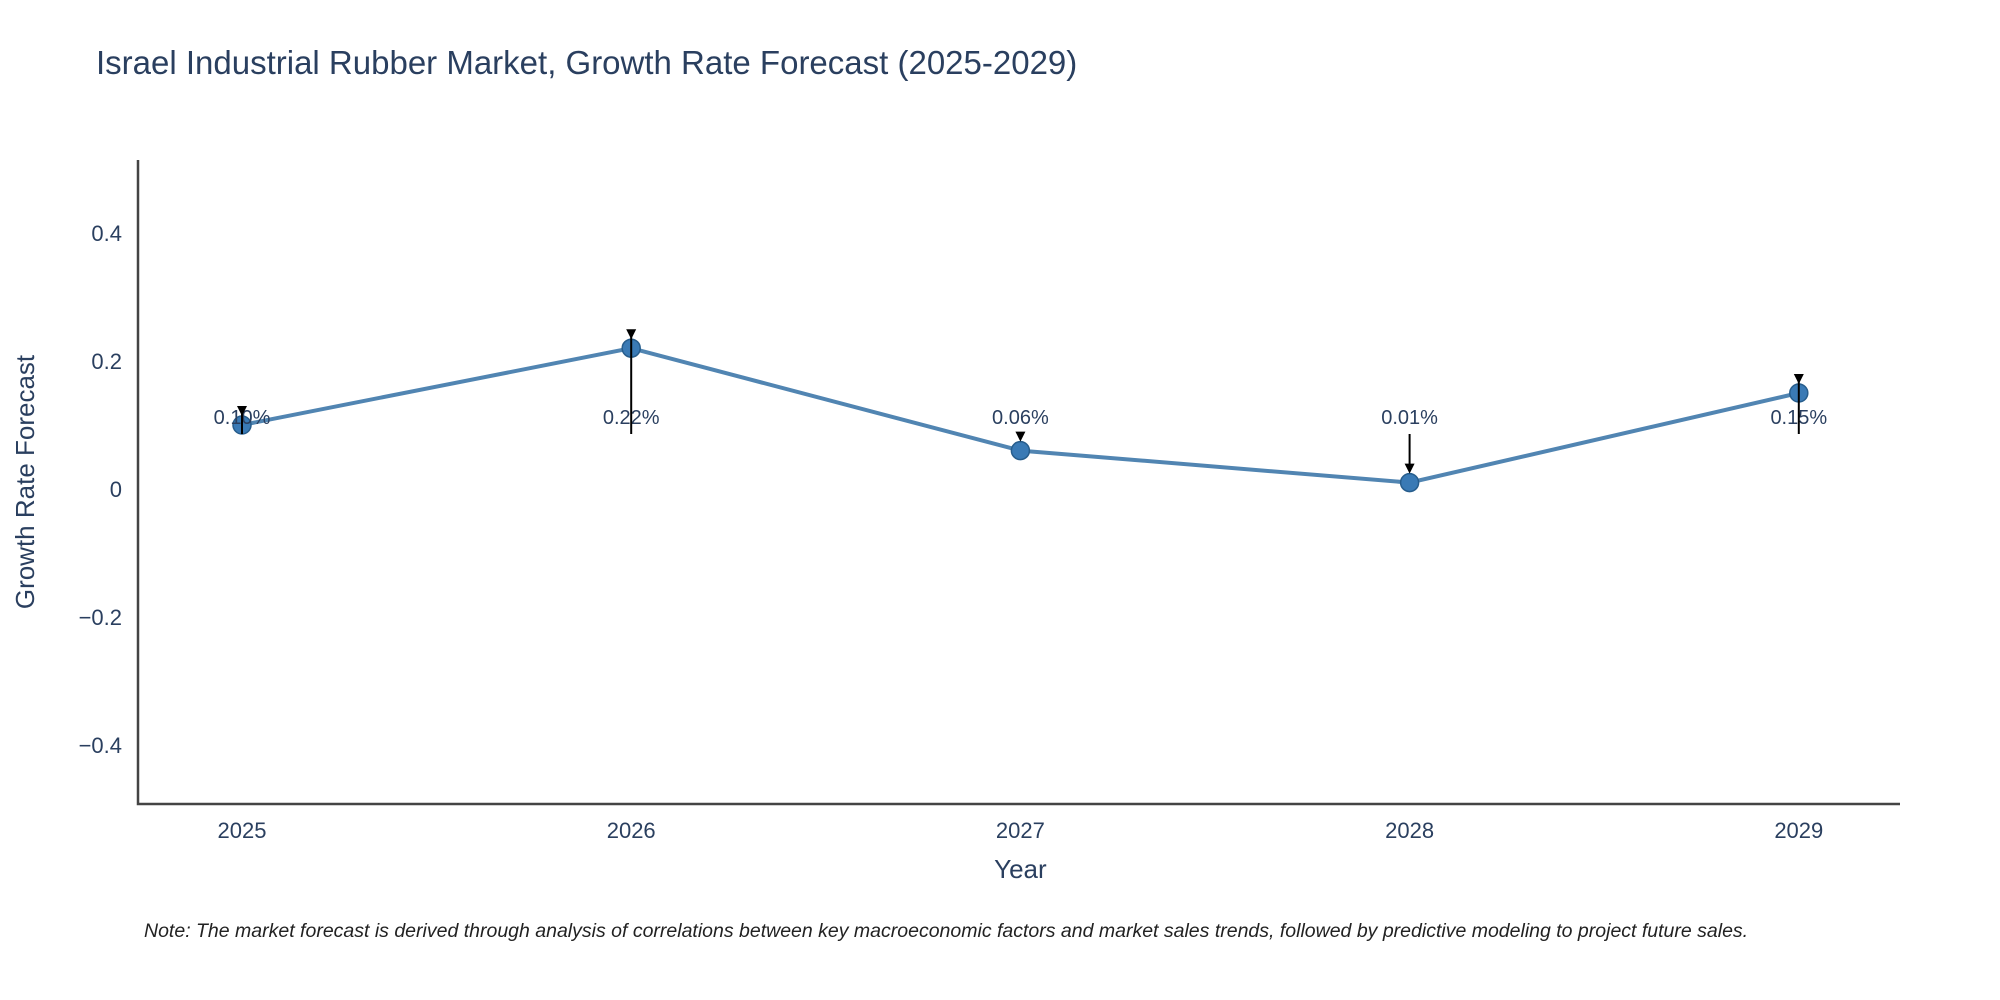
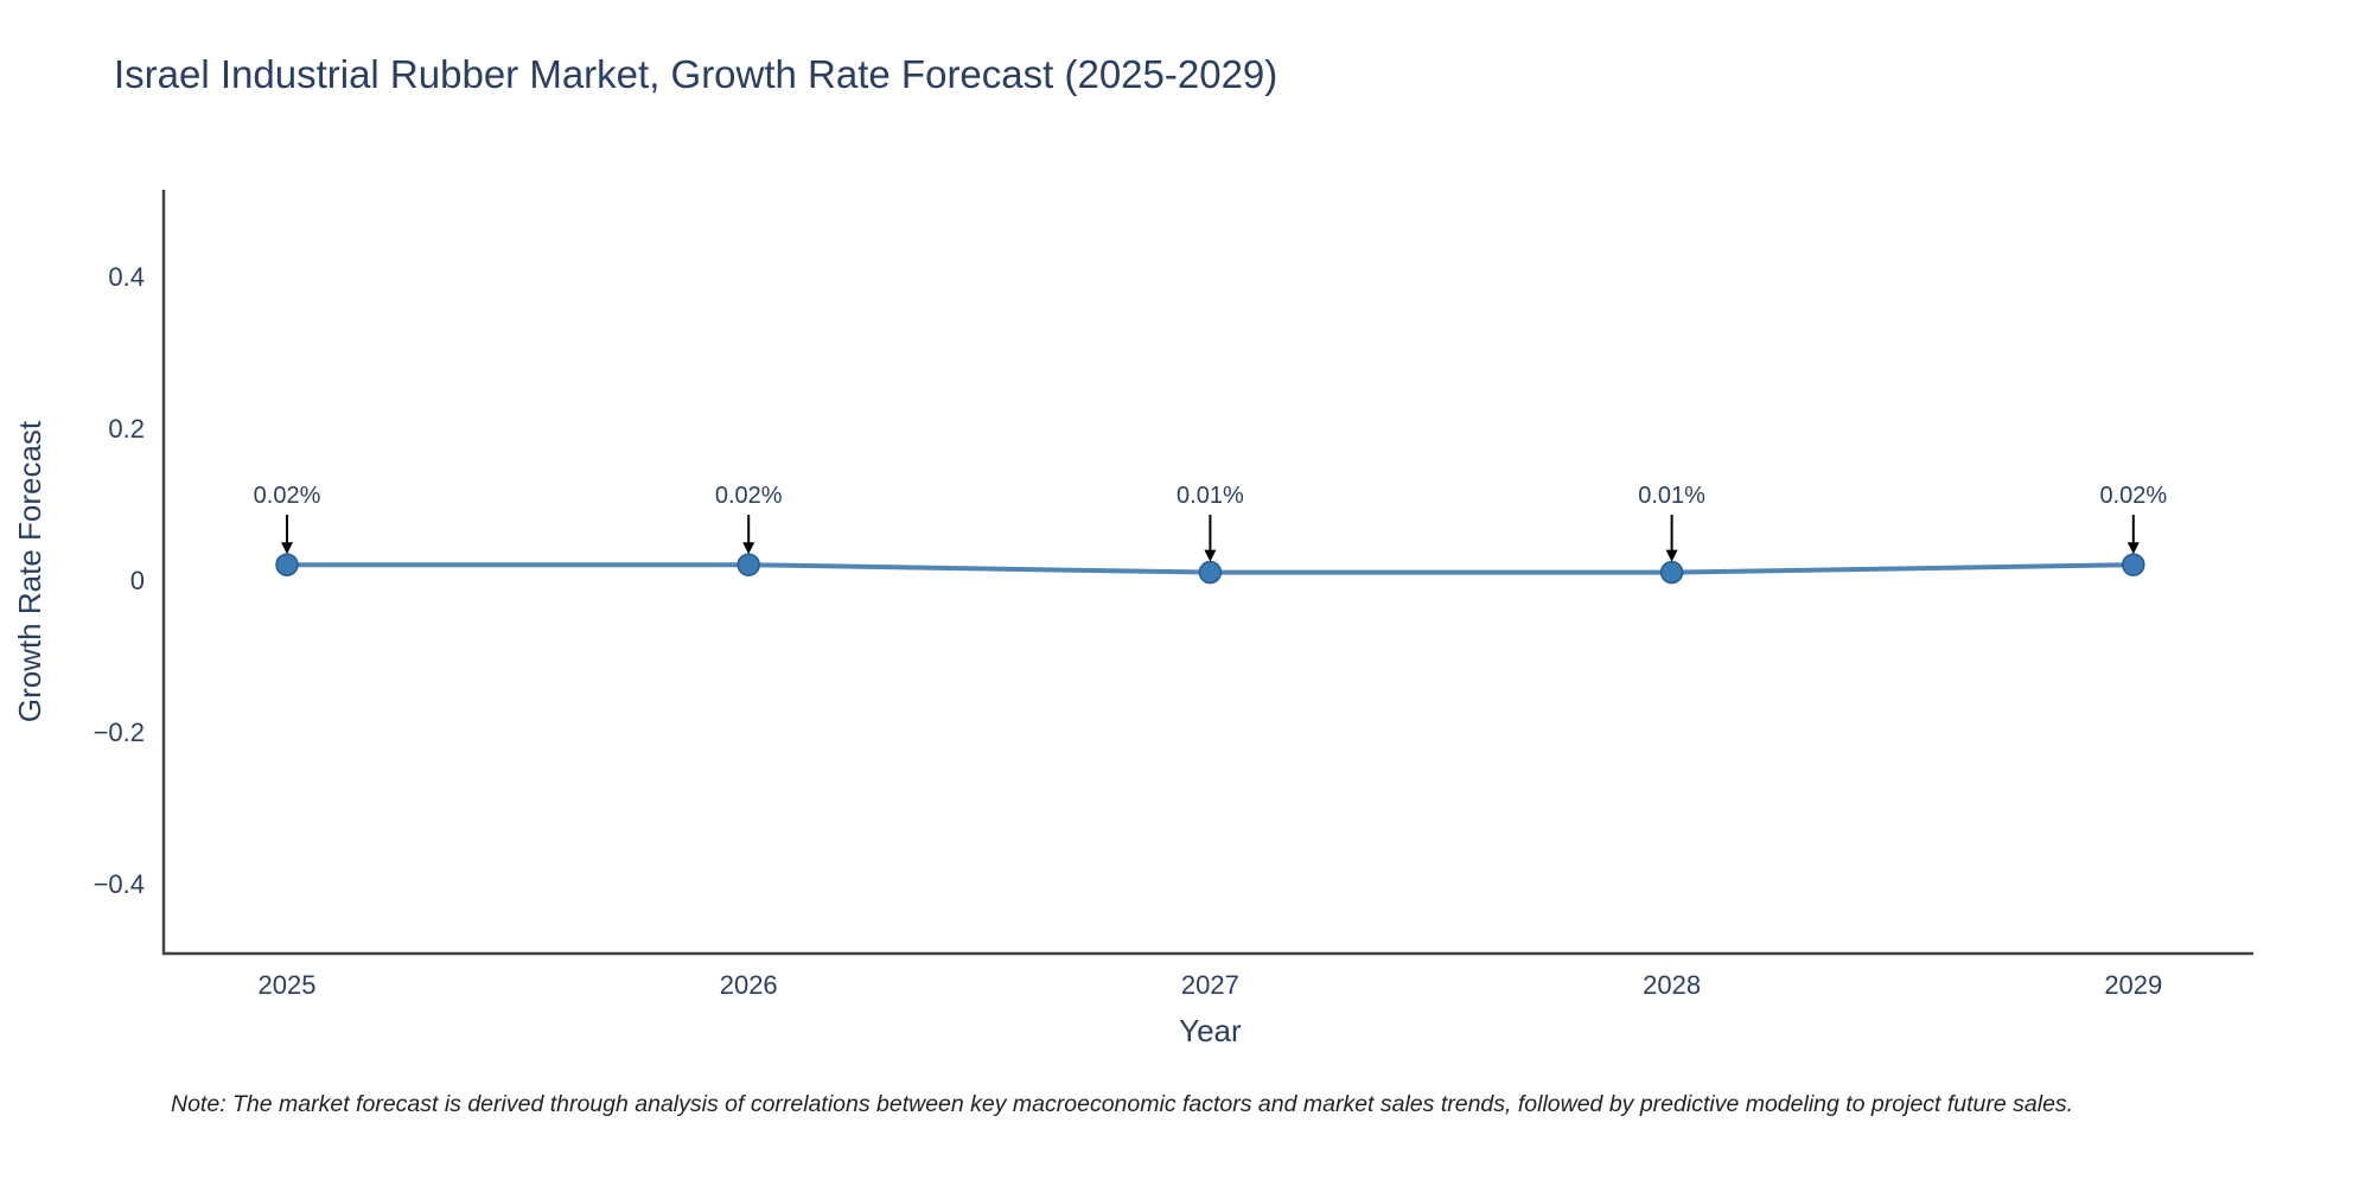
2025: 0.10% -> 0.02%
2026: 0.22% -> 0.02%
2027: 0.06% -> 0.01%
2029: 0.15% -> 0.02%
